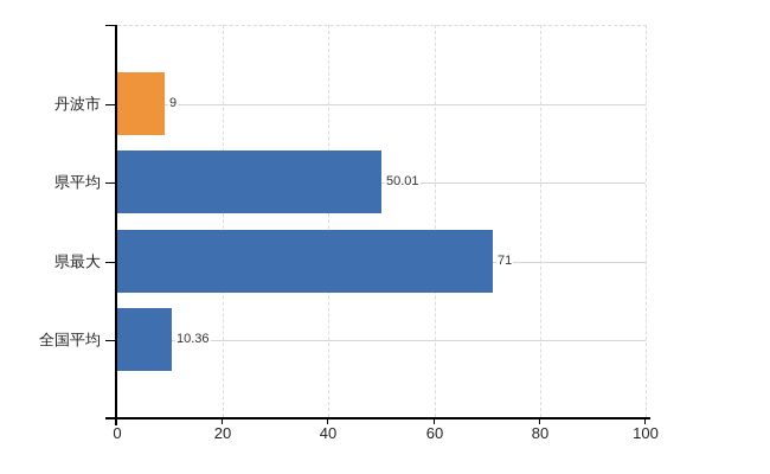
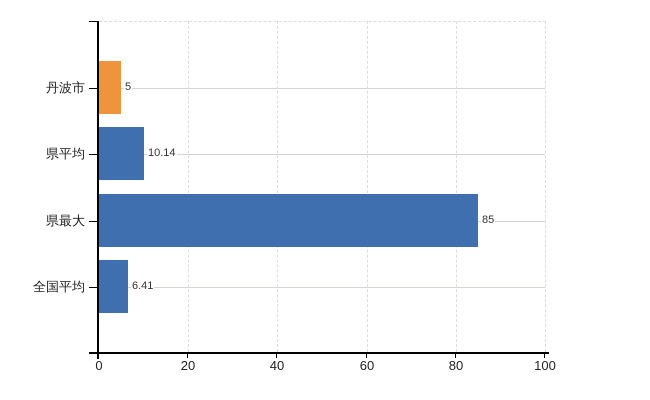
丹波市: 9 -> 5
県平均: 50.01 -> 10.14
県最大: 71 -> 85
全国平均: 10.36 -> 6.41
